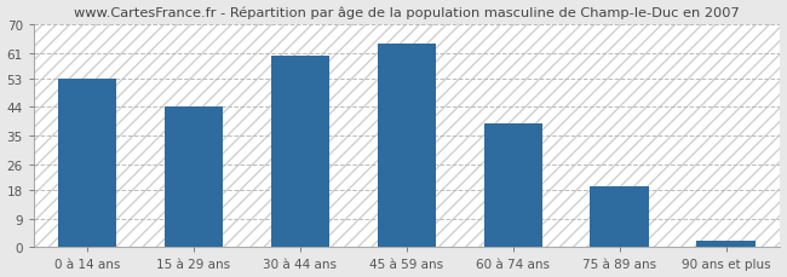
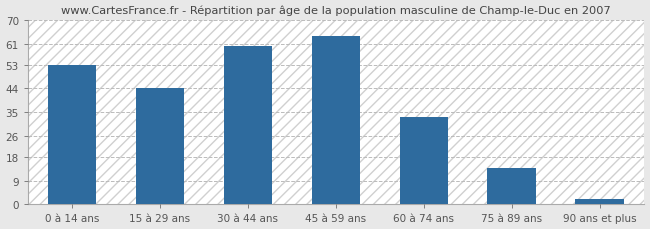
60 à 74 ans: 39 -> 33
75 à 89 ans: 19 -> 14
